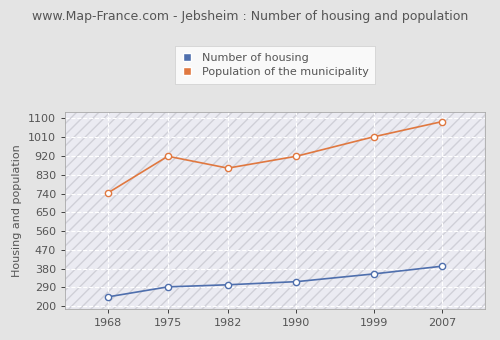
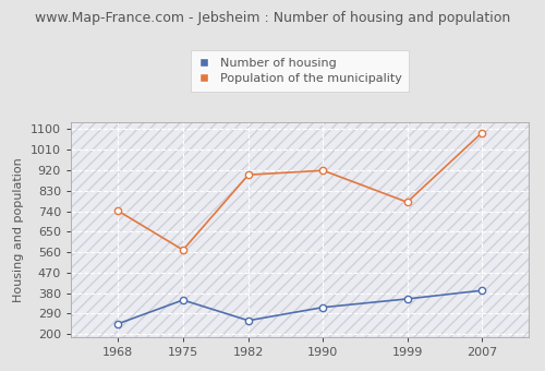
Number of housing/1975: 293 -> 350
Population of the municipality/1975: 919 -> 570
Number of housing/1982: 303 -> 260
Population of the municipality/1982: 862 -> 900
Population of the municipality/1999: 1012 -> 780
